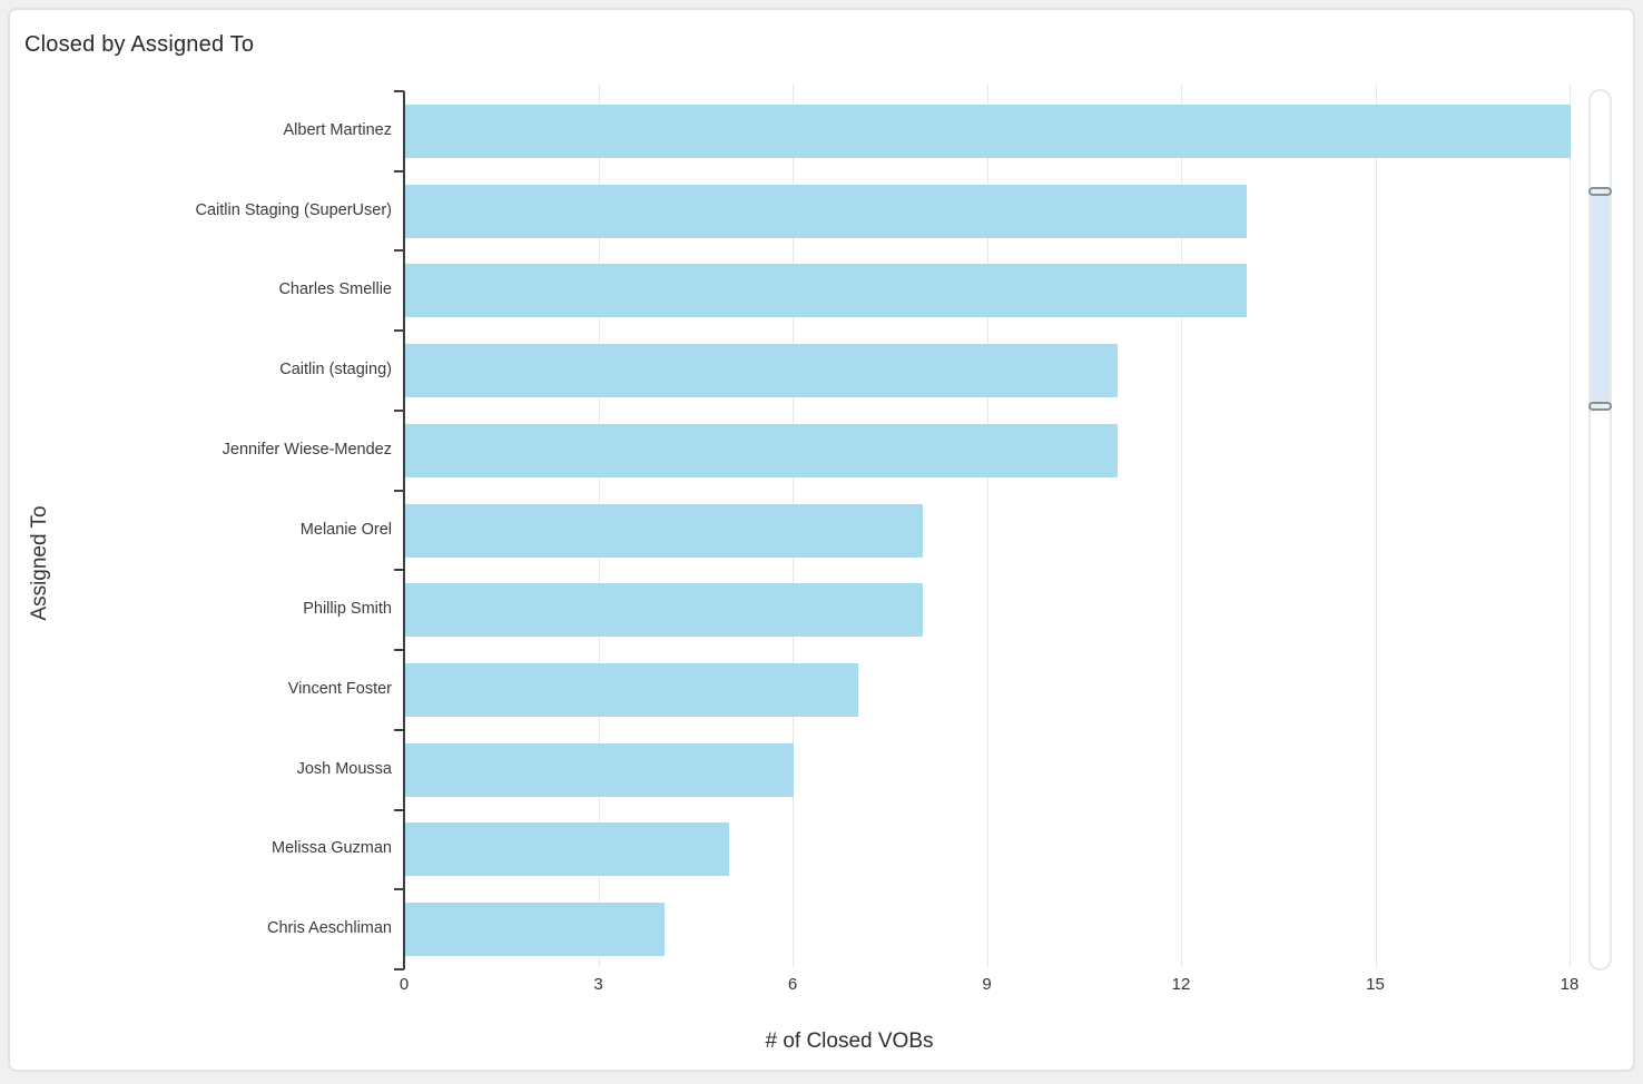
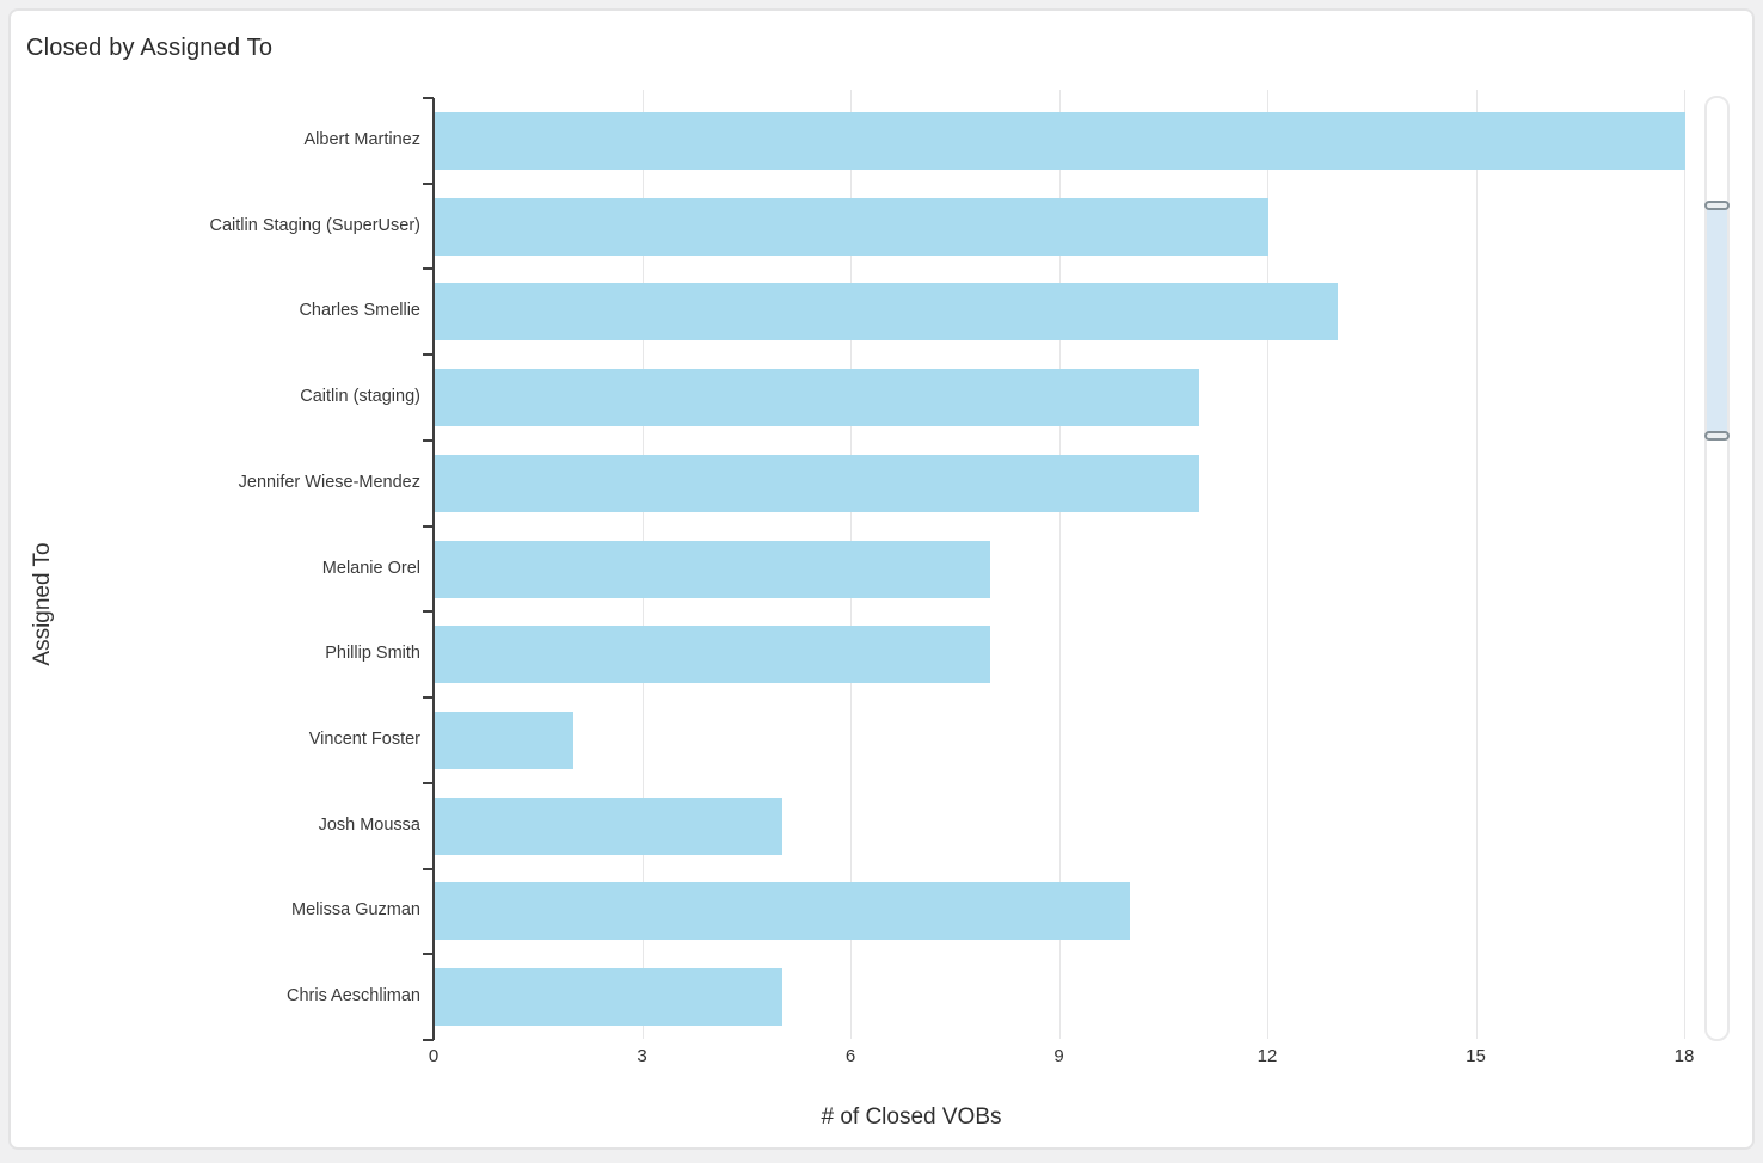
Caitlin Staging (SuperUser): 13 -> 12
Vincent Foster: 7 -> 2
Josh Moussa: 6 -> 5
Melissa Guzman: 5 -> 10
Chris Aeschliman: 4 -> 5
